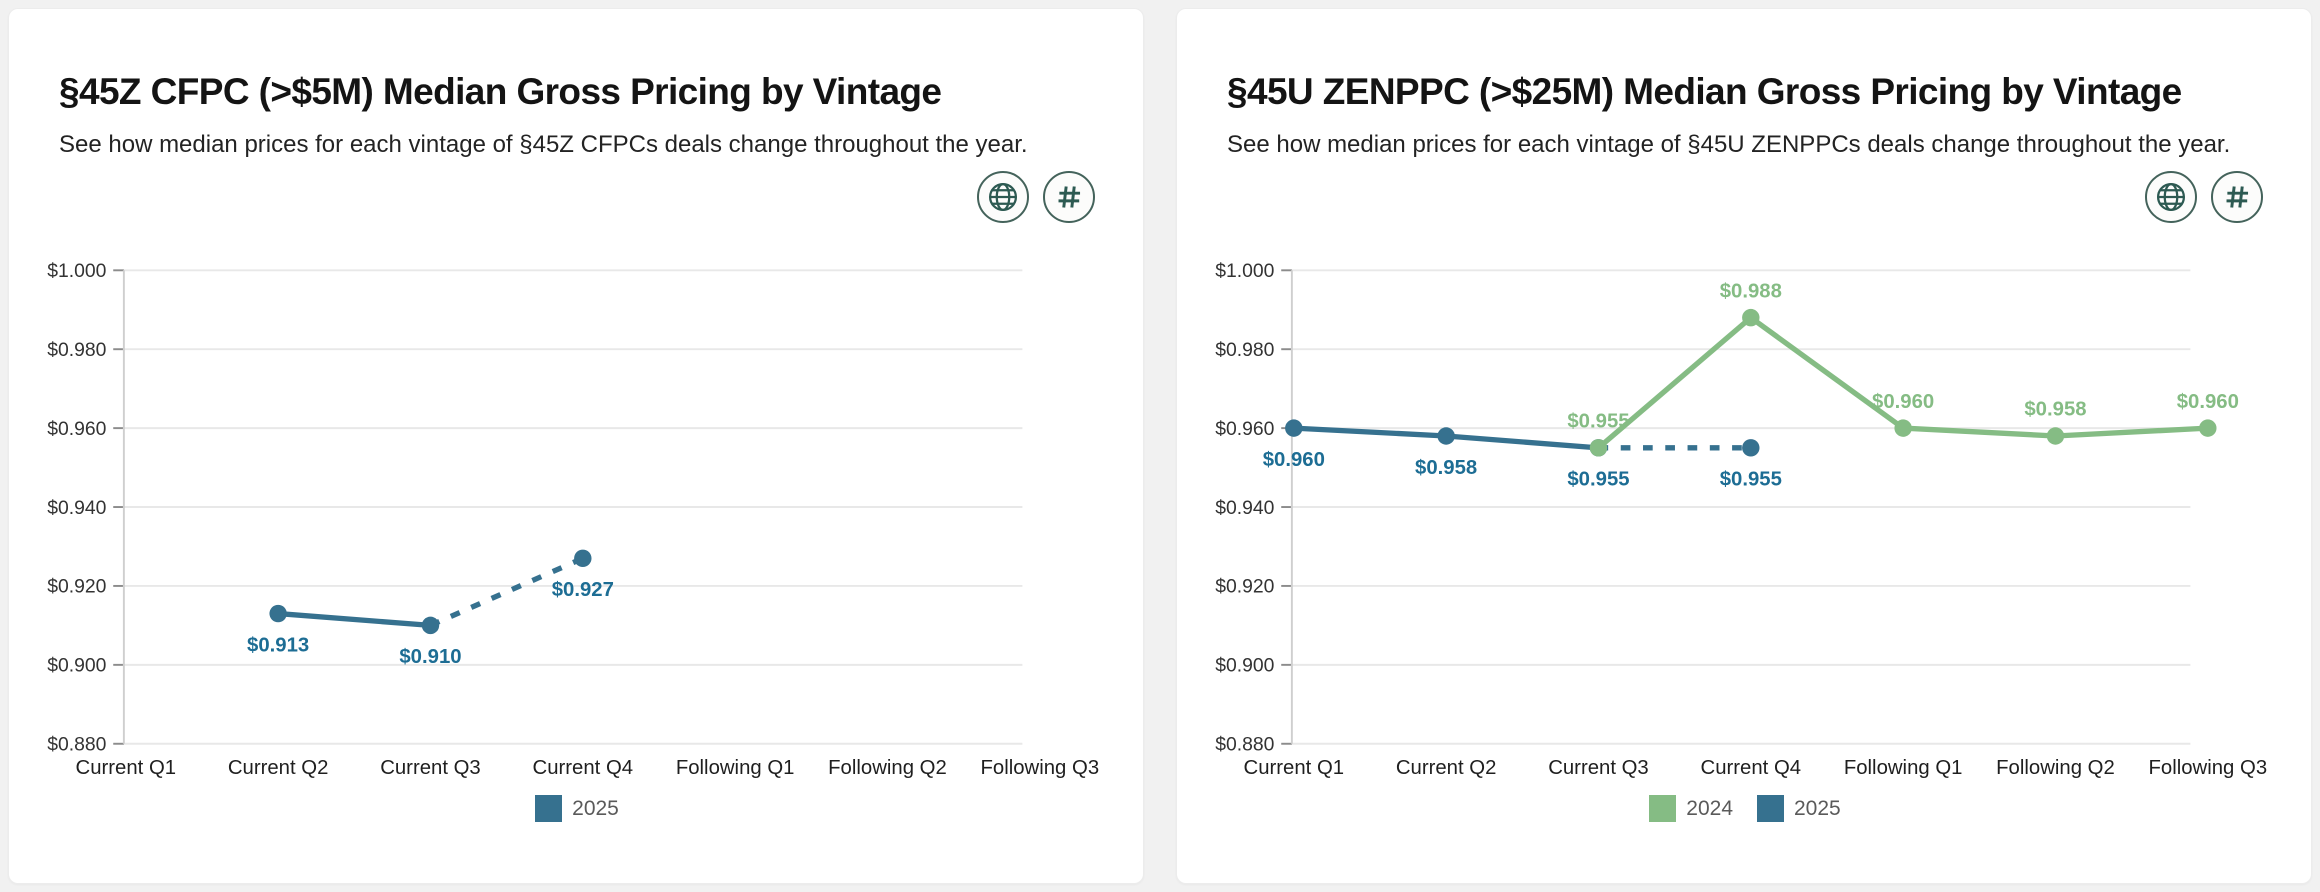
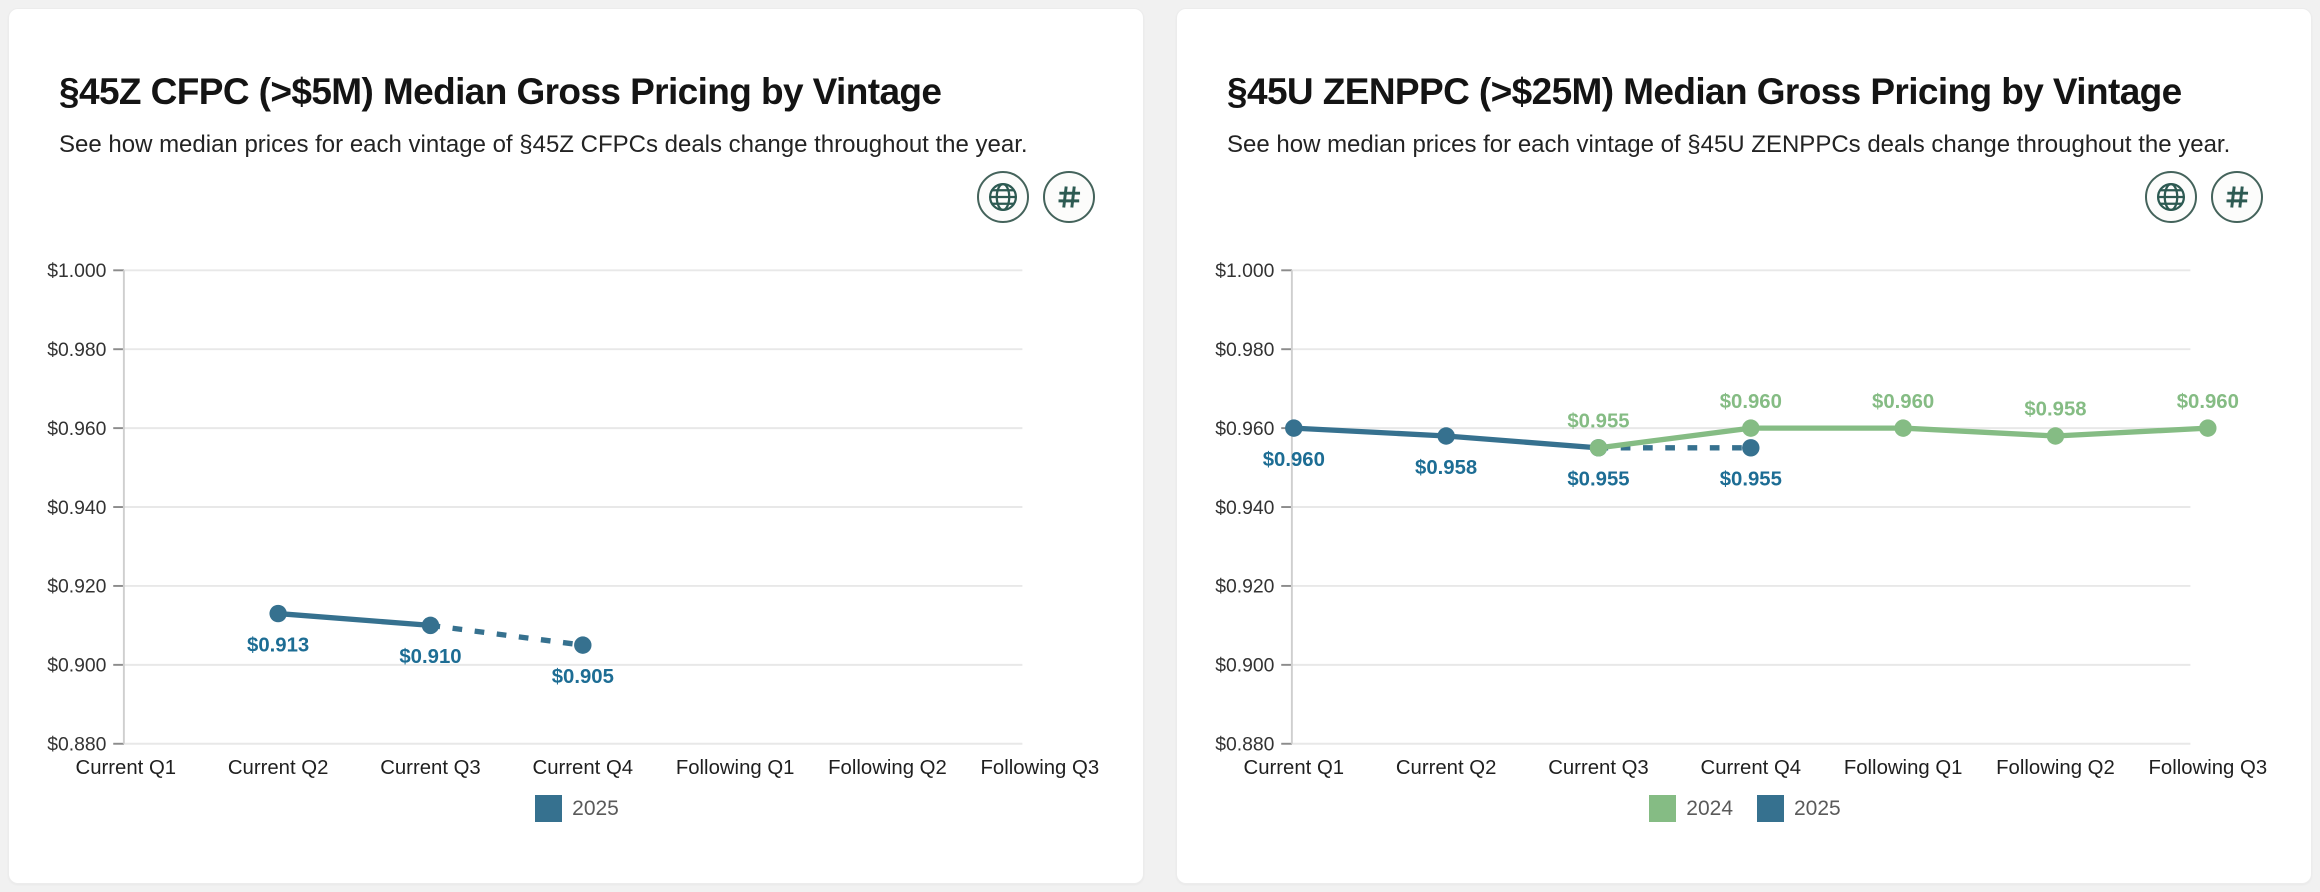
§45Z CFPC (>$5M) Median Gross Pricing by Vintage/Current Q4: $0.927 -> $0.905
§45U ZENPPC (>$25M) Median Gross Pricing by Vintage/2024/Current Q4: $0.988 -> $0.960
